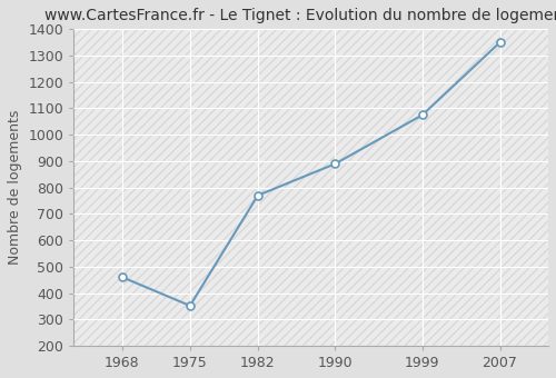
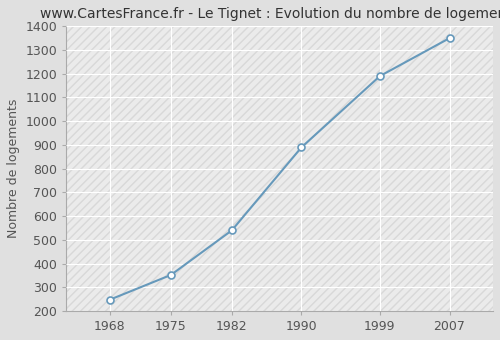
1968: 460 -> 248
1982: 770 -> 540
1999: 1075 -> 1190
